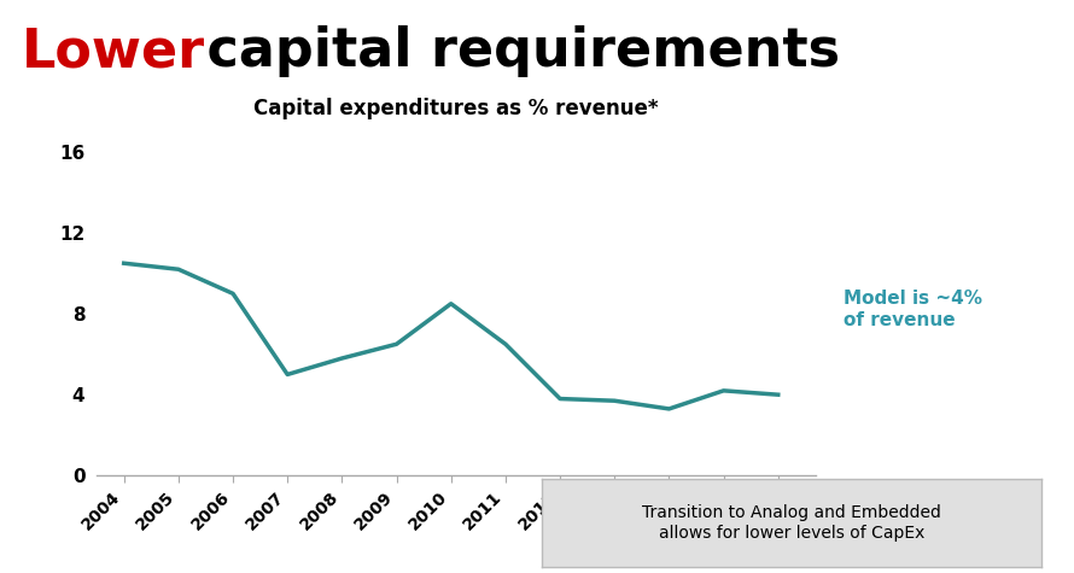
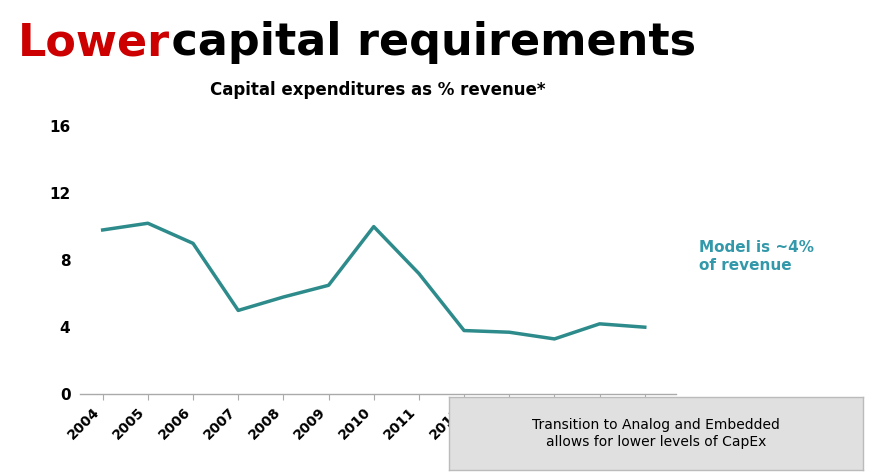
2004: 10.5 -> 9.8
2010: 8.5 -> 10.0
2011: 6.5 -> 7.2
